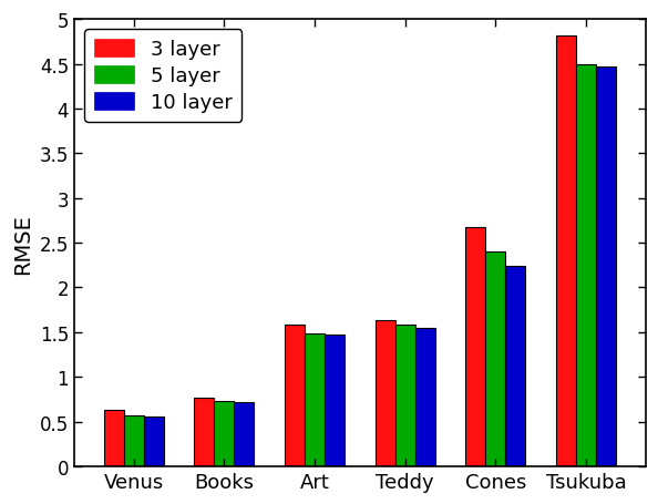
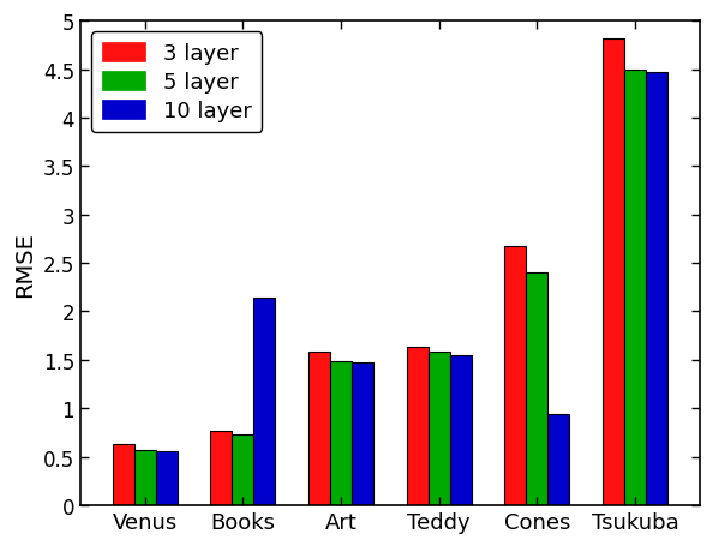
10 layer/Books: 0.72 -> 2.14
10 layer/Cones: 2.24 -> 0.94
